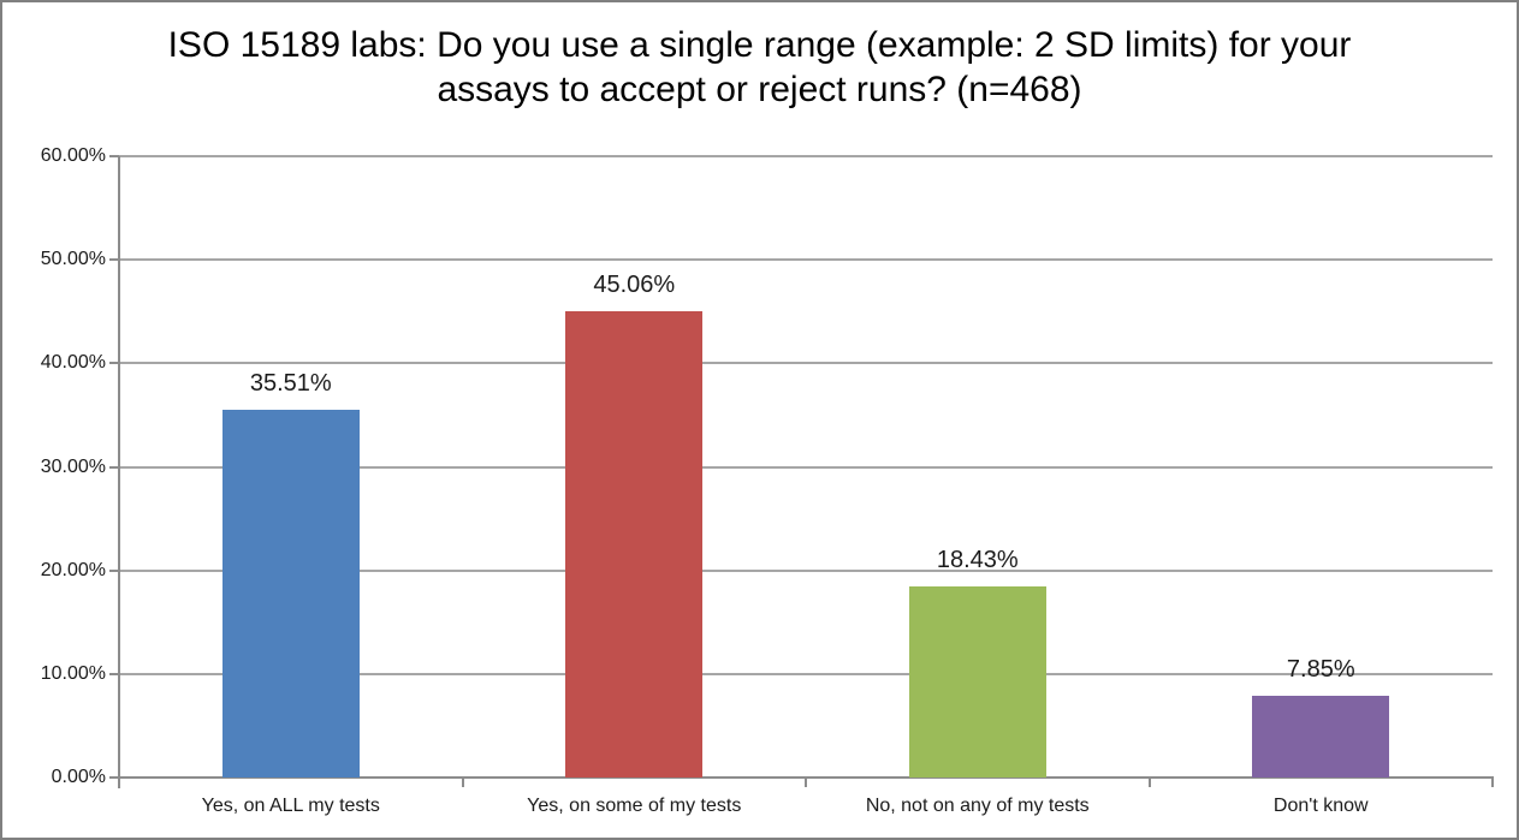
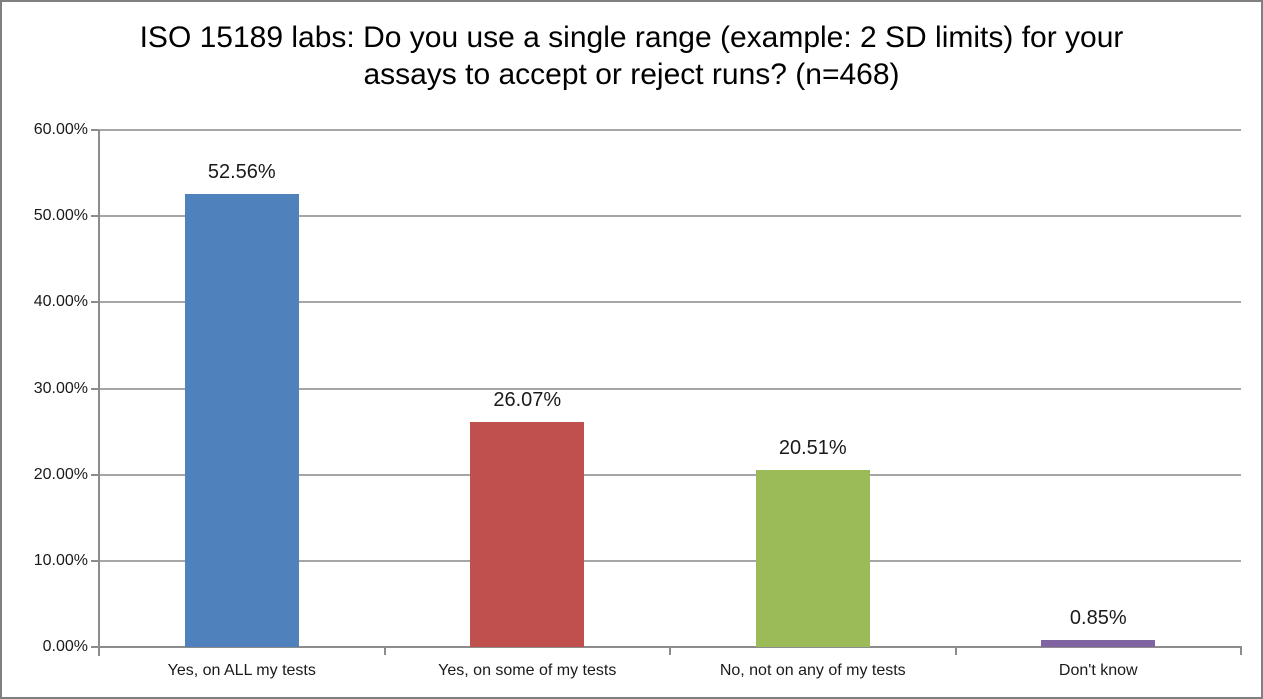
Yes, on ALL my tests: 35.51% -> 52.56%
Yes, on some of my tests: 45.06% -> 26.07%
No, not on any of my tests: 18.43% -> 20.51%
Don't know: 7.85% -> 0.85%
